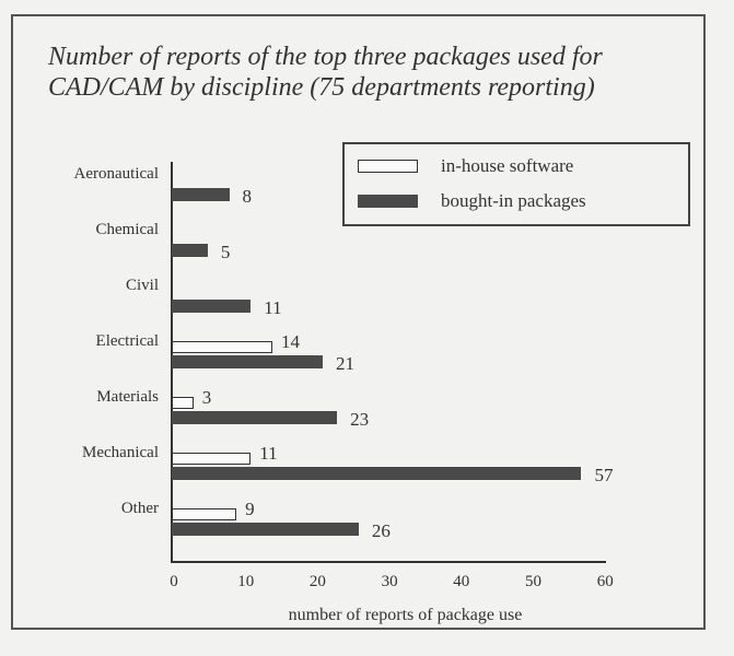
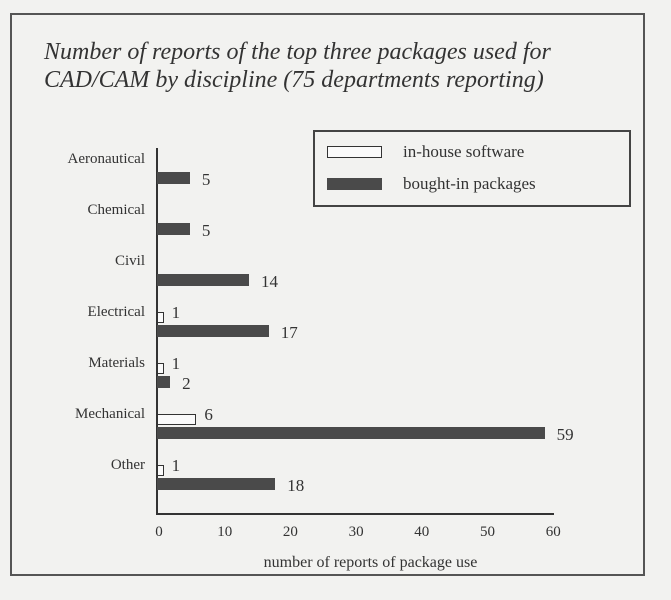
bought-in packages/Aeronautical: 8 -> 5
bought-in packages/Civil: 11 -> 14
in-house software/Electrical: 14 -> 1
bought-in packages/Electrical: 21 -> 17
in-house software/Materials: 3 -> 1
bought-in packages/Materials: 23 -> 2
in-house software/Mechanical: 11 -> 6
bought-in packages/Mechanical: 57 -> 59
in-house software/Other: 9 -> 1
bought-in packages/Other: 26 -> 18
